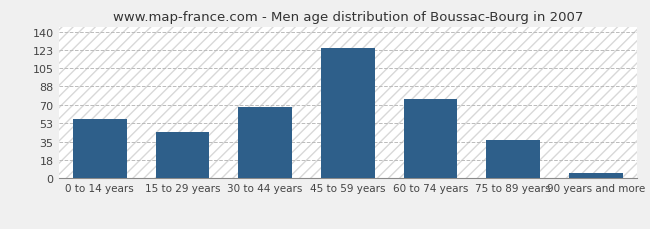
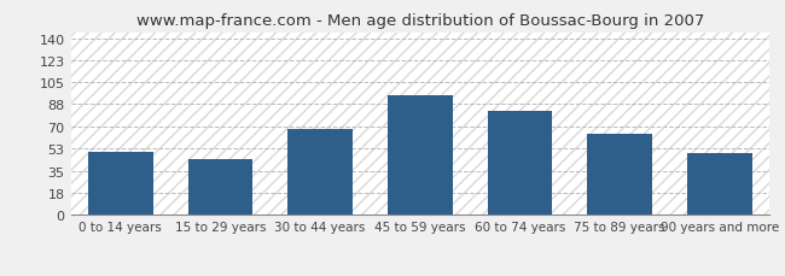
0 to 14 years: 57 -> 50
45 to 59 years: 125 -> 95
60 to 74 years: 76 -> 83
75 to 89 years: 37 -> 64
90 years and more: 5 -> 49
